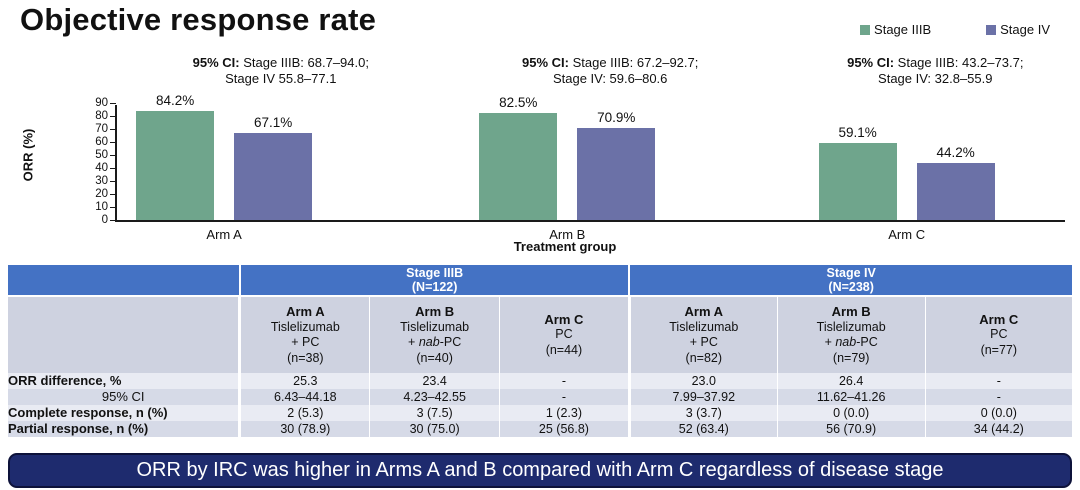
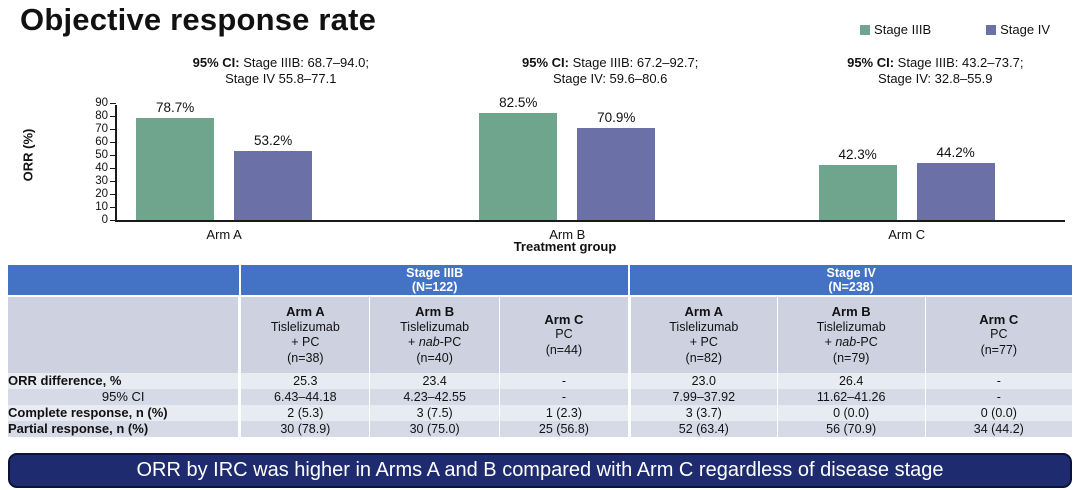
Stage IIIB/Arm A: 84.2% -> 78.7%
Stage IV/Arm A: 67.1% -> 53.2%
Stage IIIB/Arm C: 59.1% -> 42.3%
